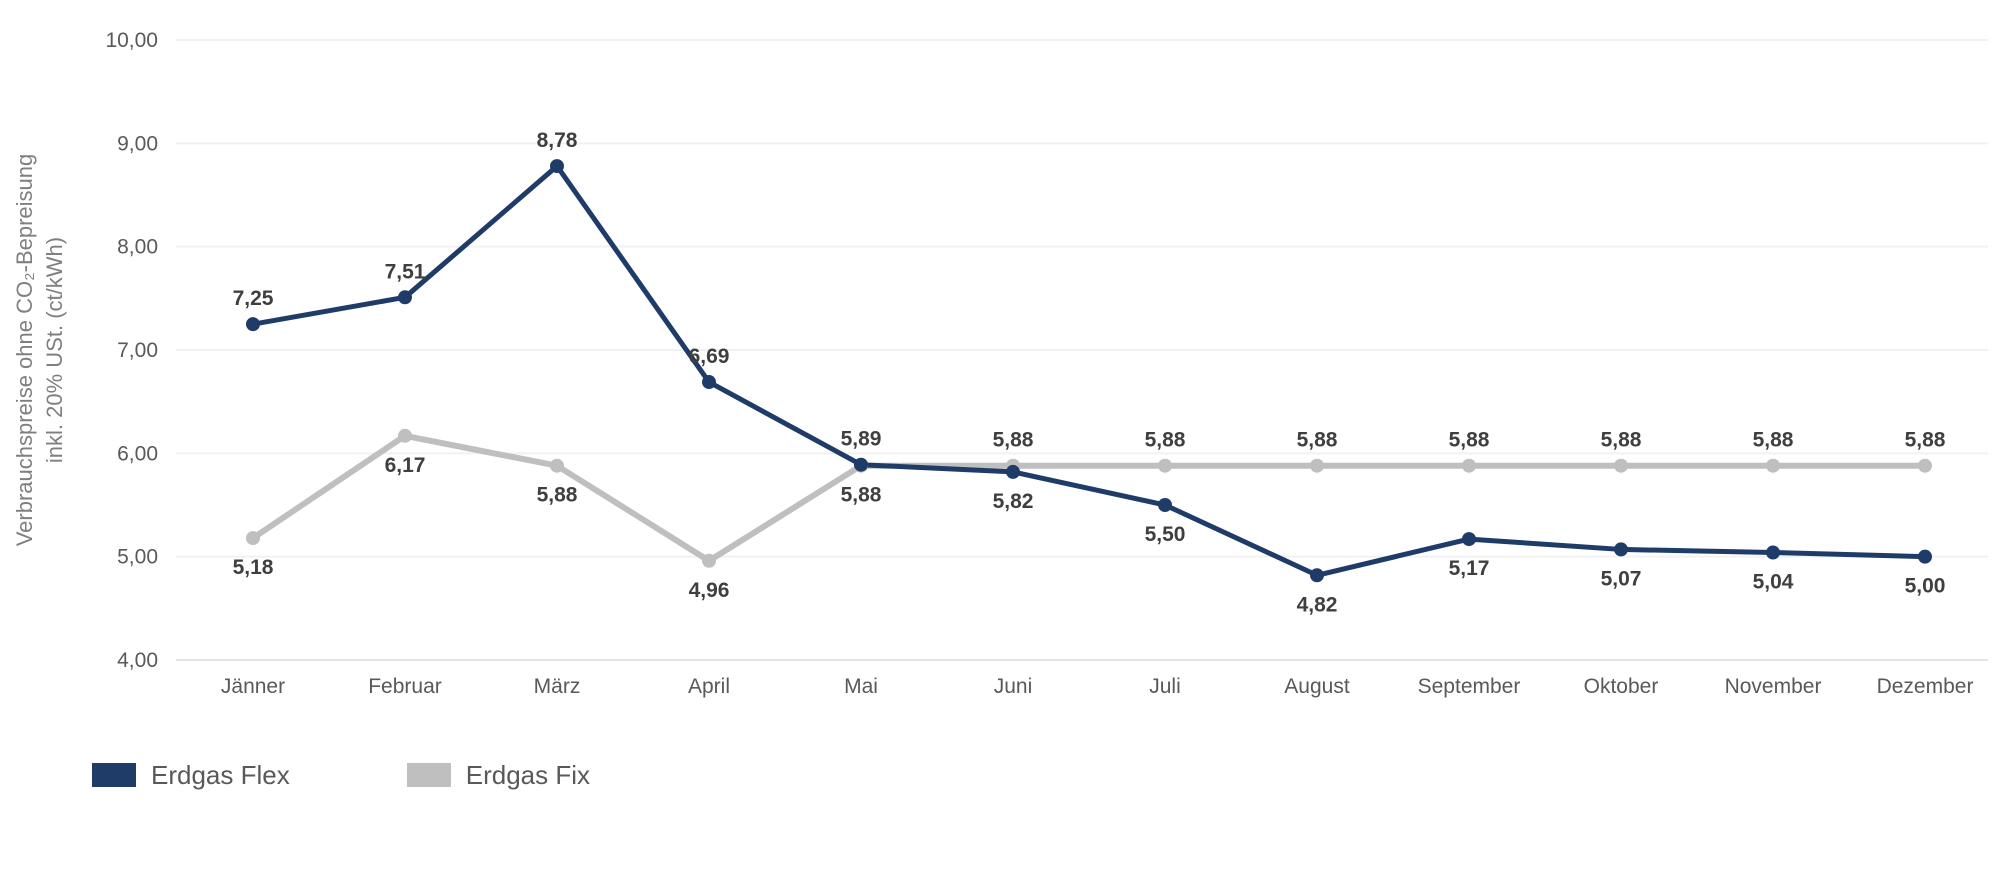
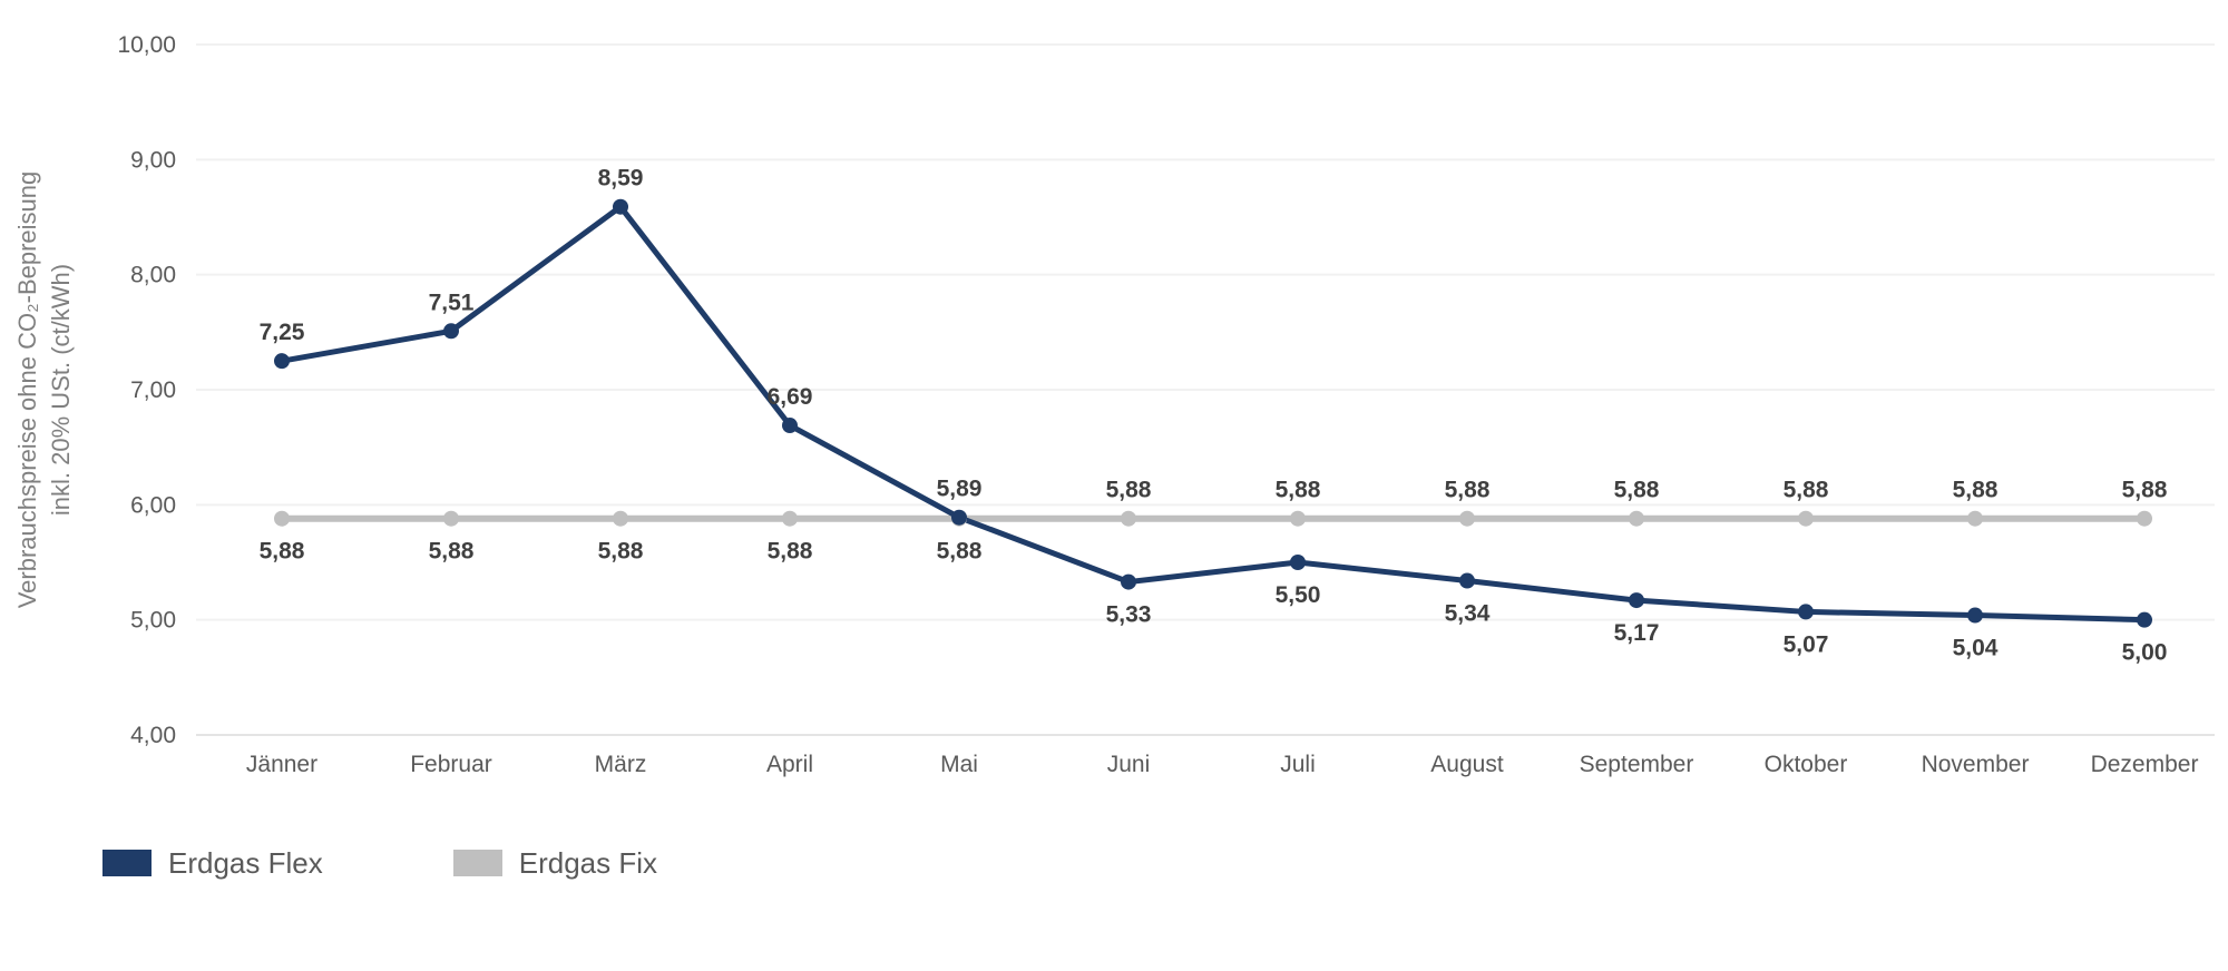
Erdgas Fix/Jänner: 5,18 -> 5,88
Erdgas Fix/Februar: 6,17 -> 5,88
Erdgas Flex/März: 8,78 -> 8,59
Erdgas Fix/April: 4,96 -> 5,88
Erdgas Flex/Juni: 5,82 -> 5,33
Erdgas Flex/August: 4,82 -> 5,34
